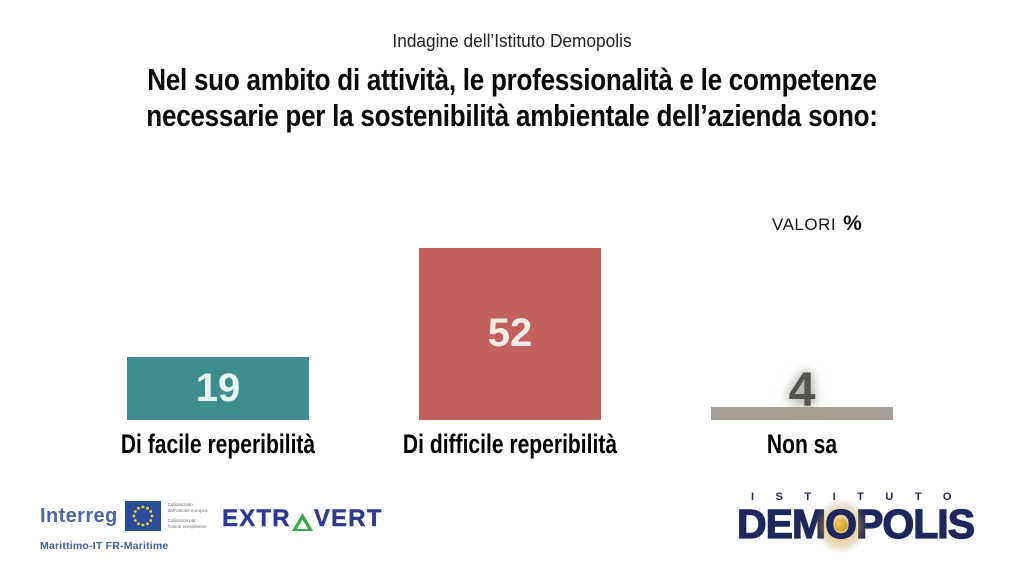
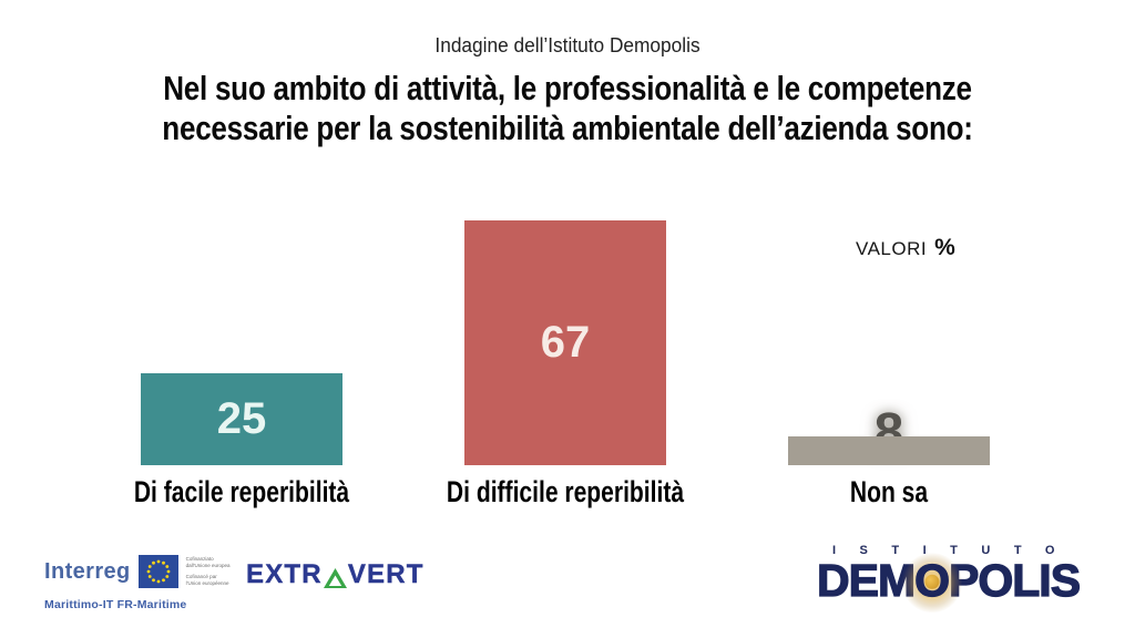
Di facile reperibilità: 19 -> 25
Di difficile reperibilità: 52 -> 67
Non sa: 4 -> 8
